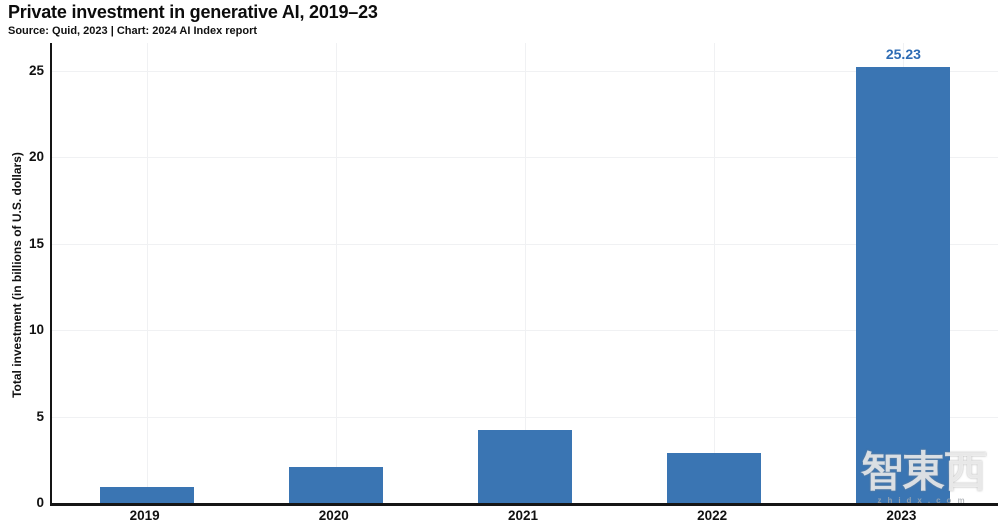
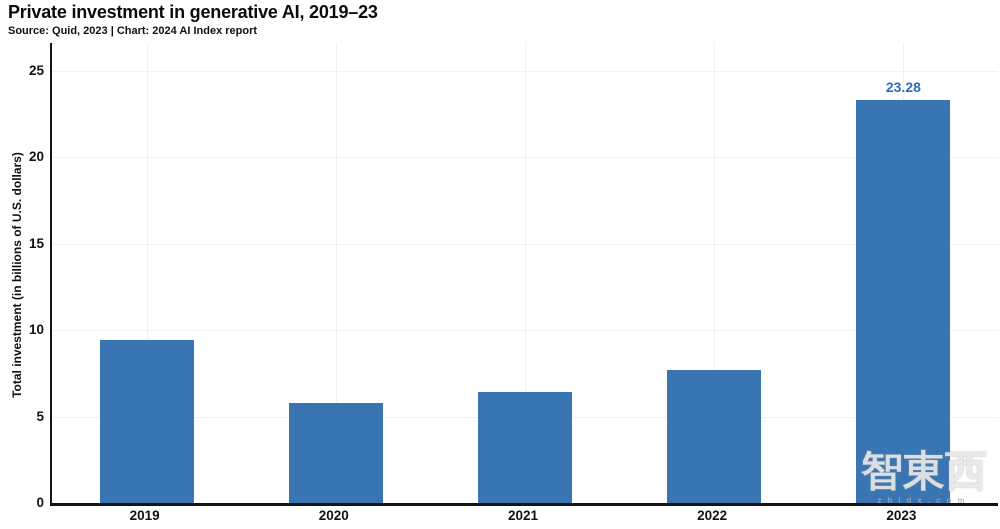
2019: 0.9 -> 9.4
2020: 2.1 -> 5.8
2021: 4.2 -> 6.4
2022: 2.9 -> 7.7
2023: 25.23 -> 23.28
